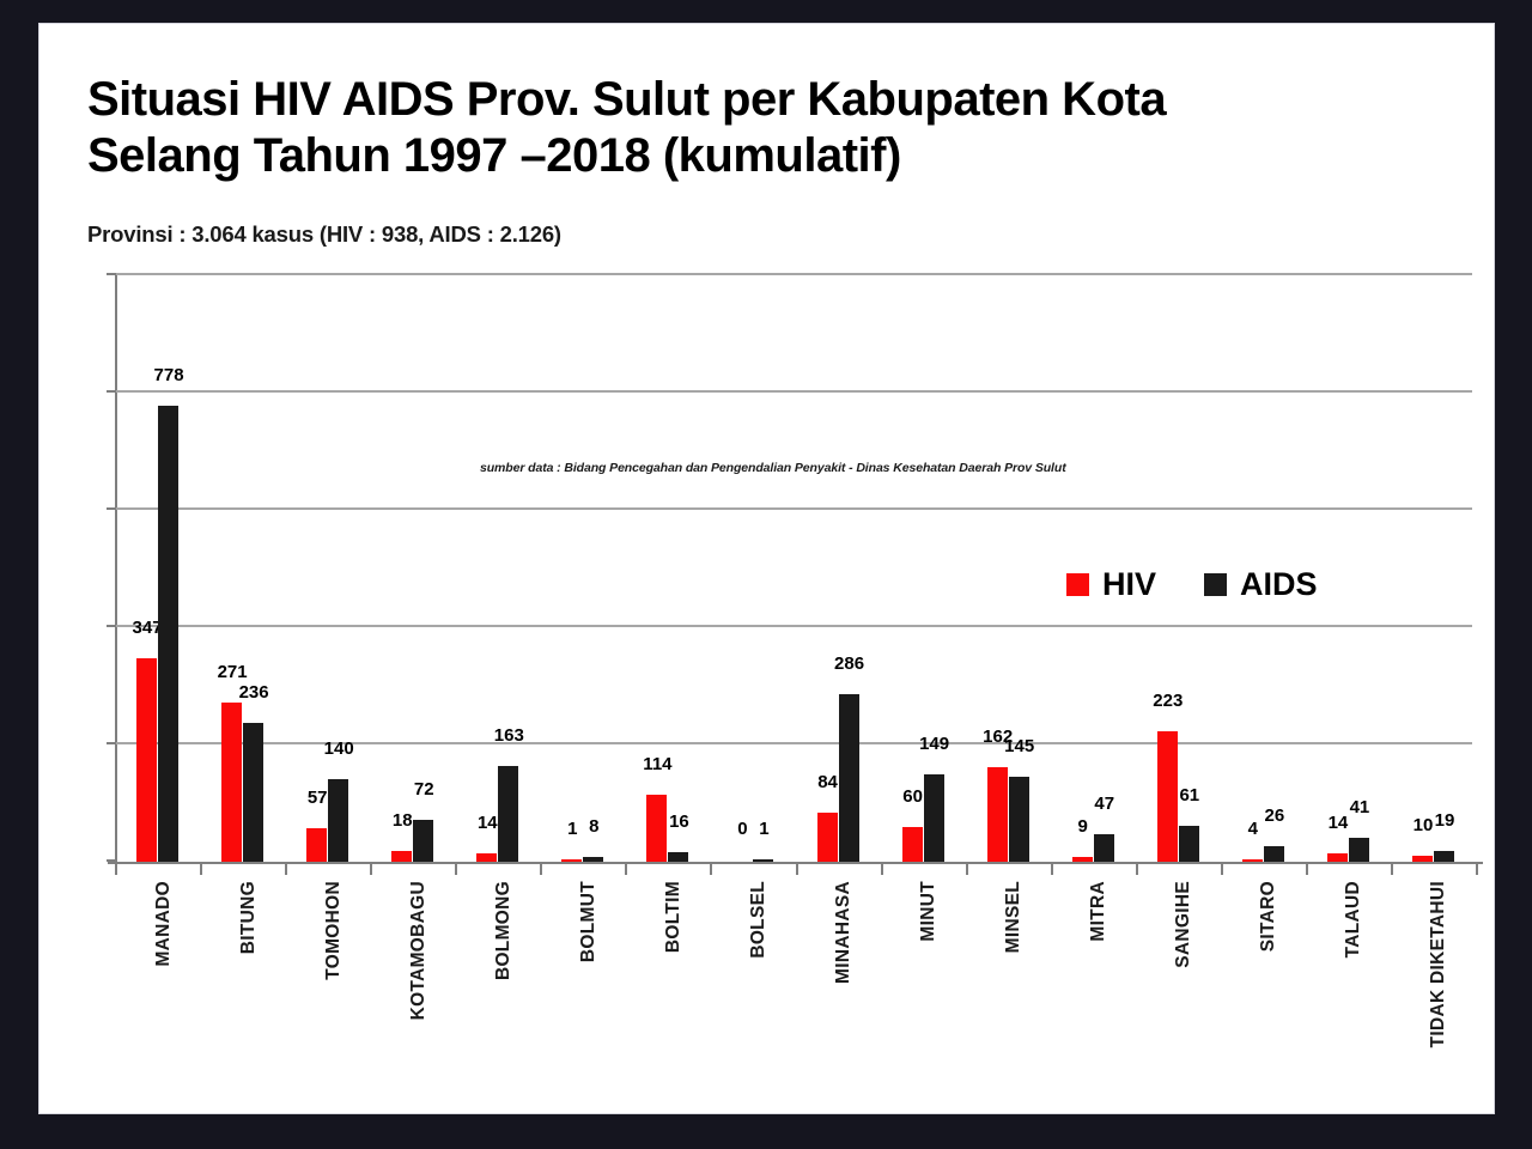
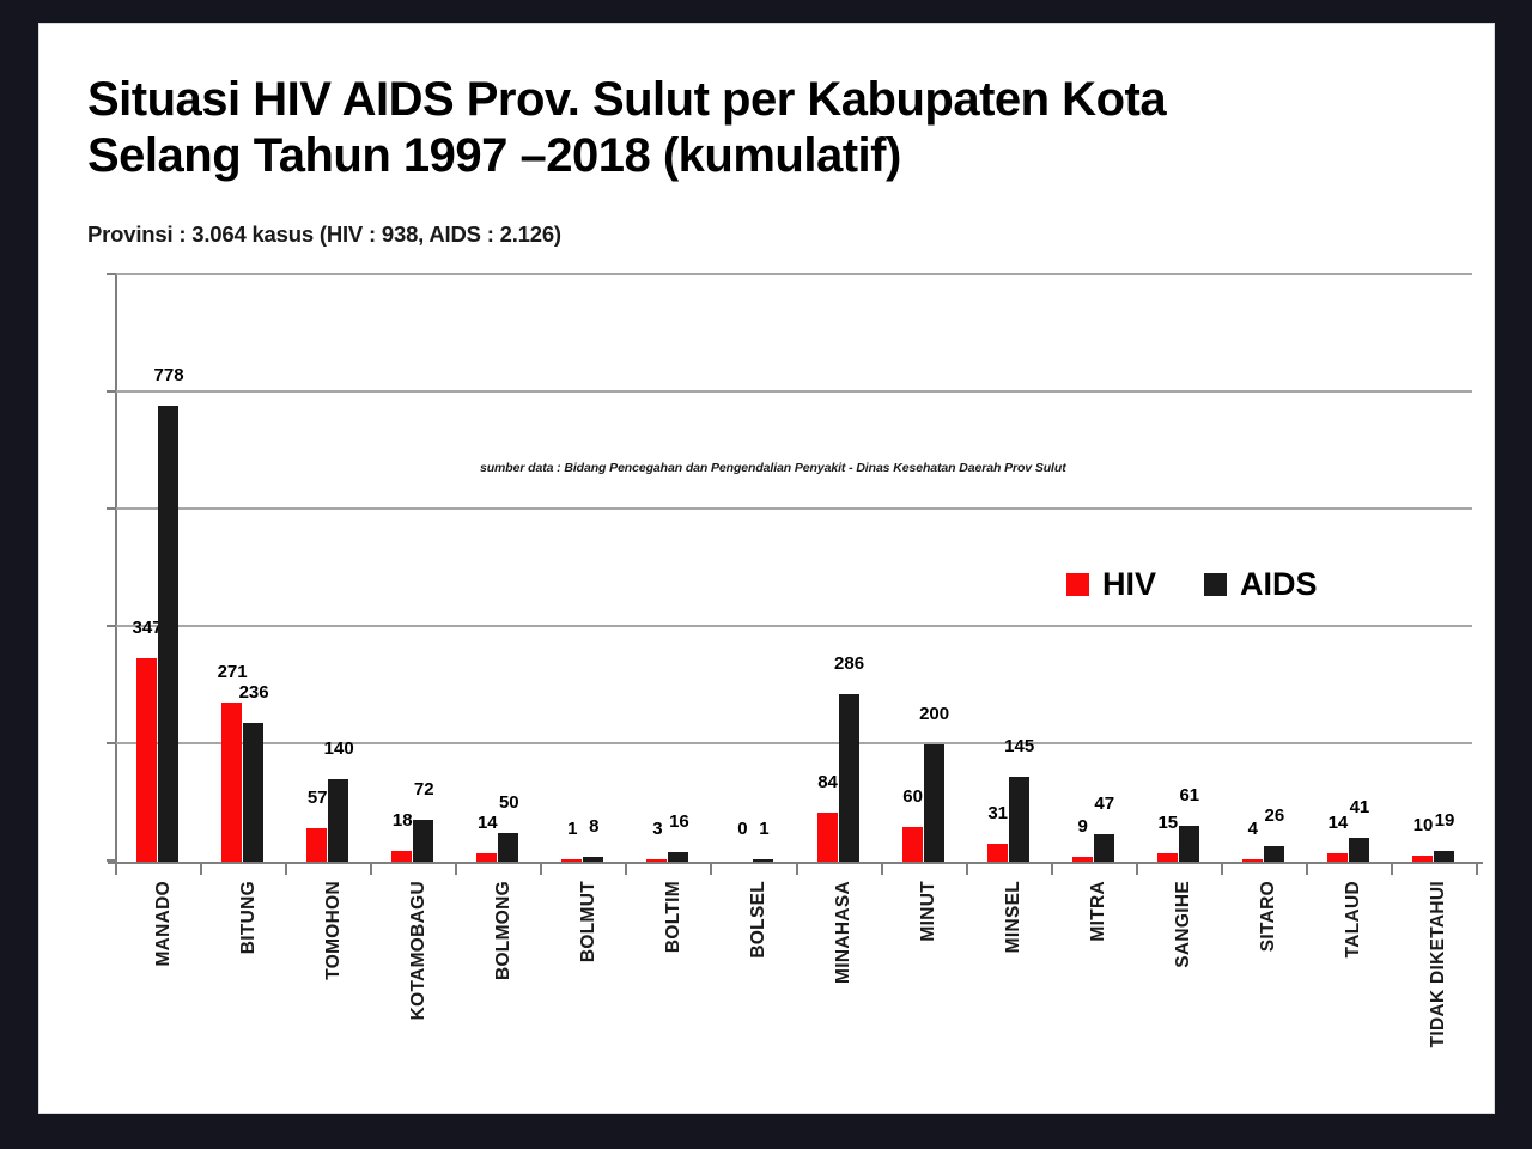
AIDS/BOLMONG: 163 -> 50
HIV/BOLTIM: 114 -> 3
AIDS/MINUT: 149 -> 200
HIV/MINSEL: 162 -> 31
HIV/SANGIHE: 223 -> 15
